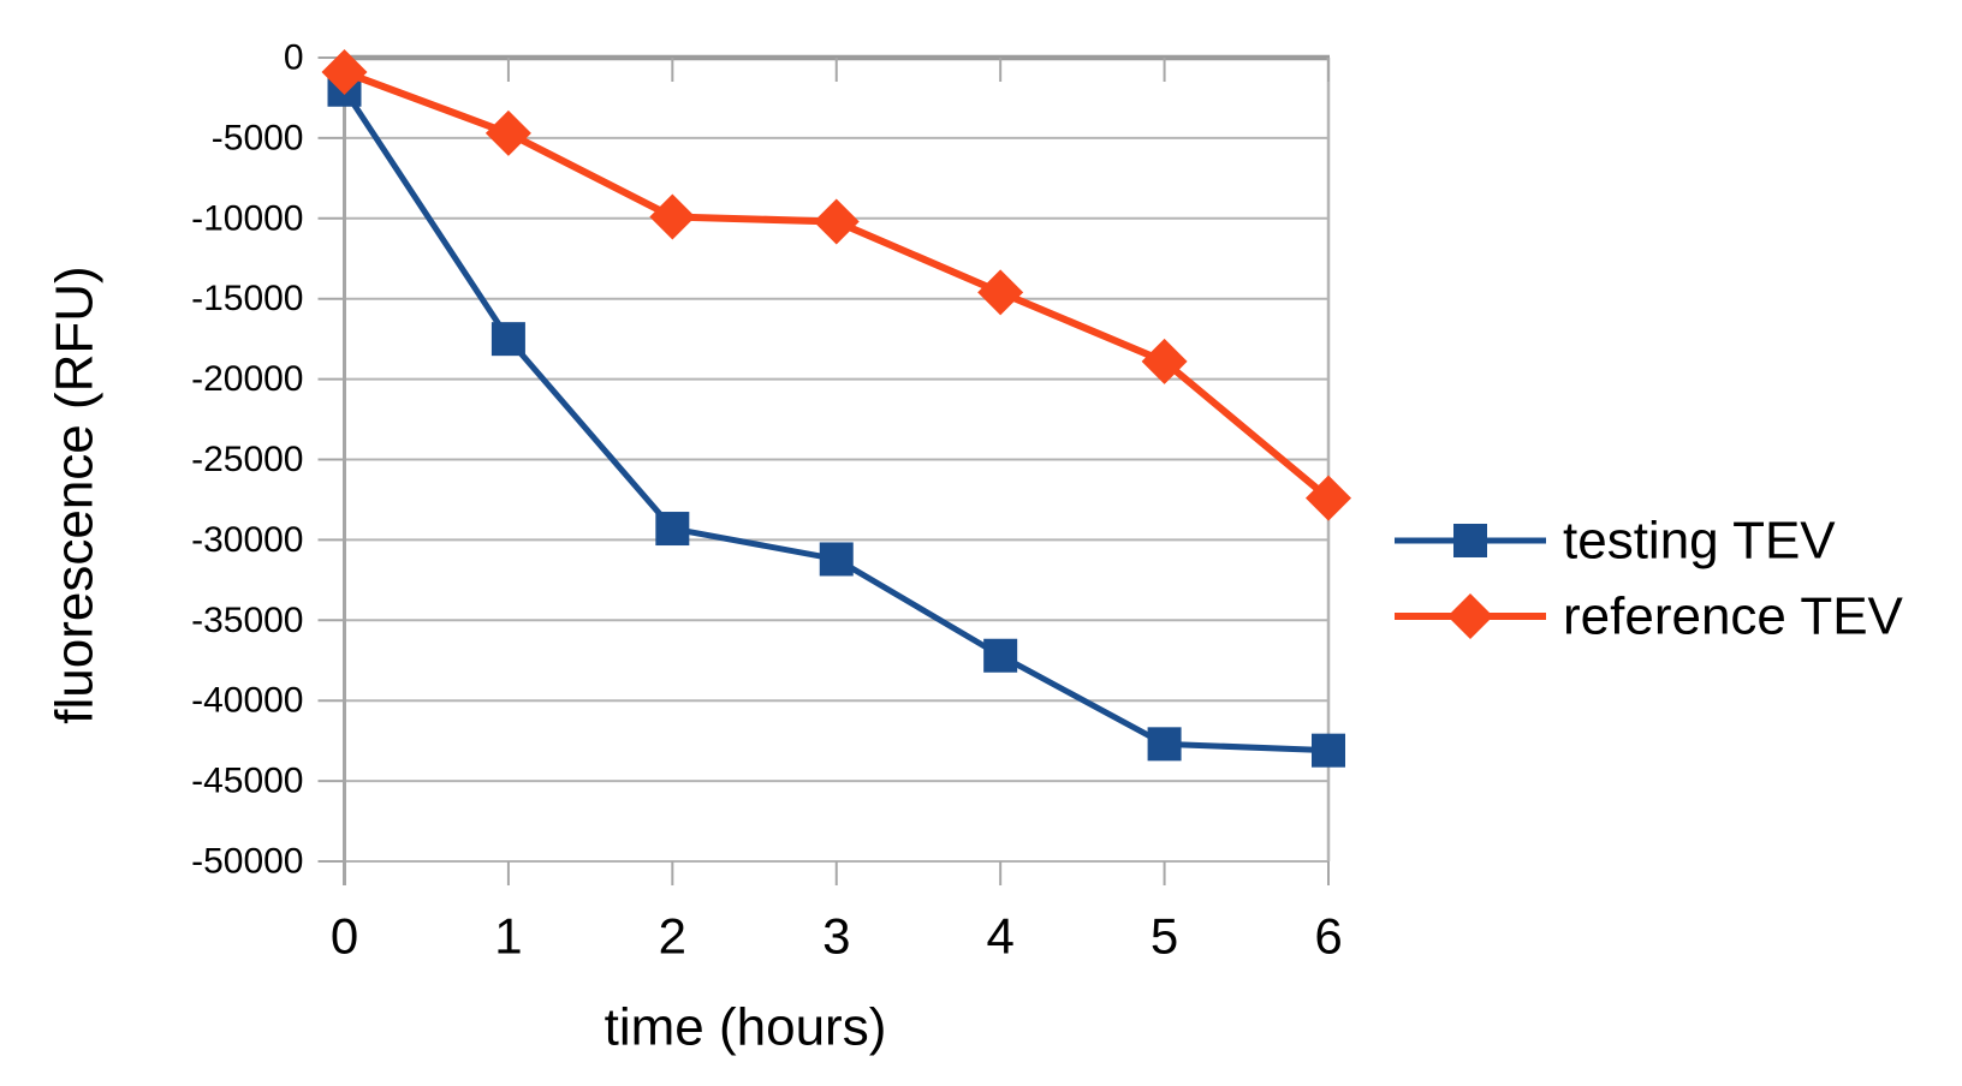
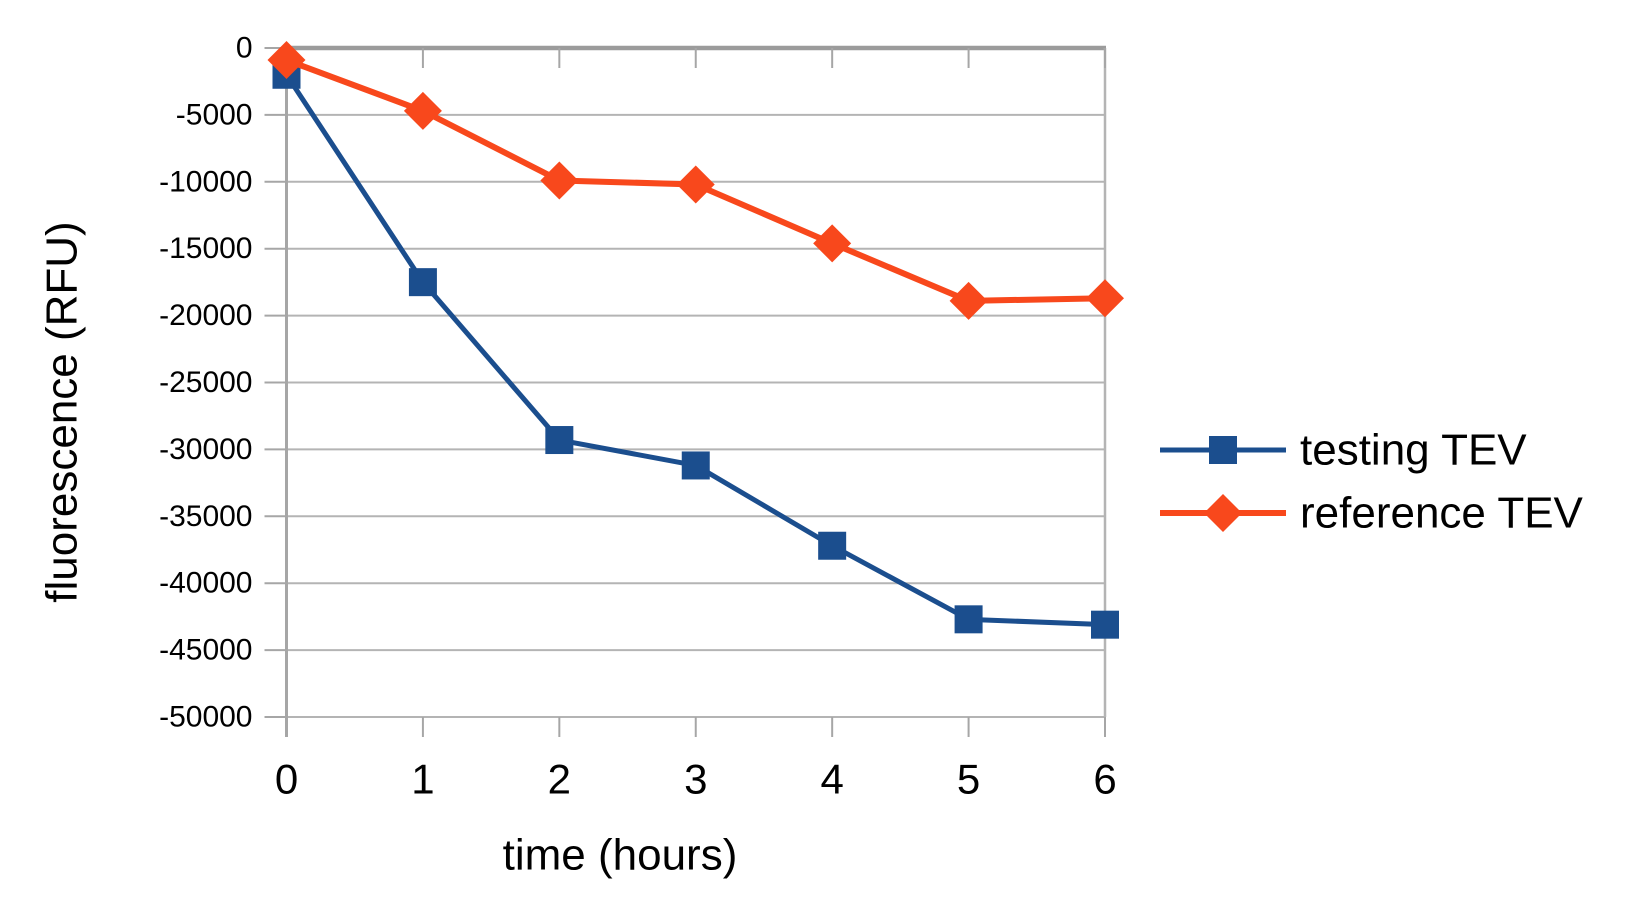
reference TEV/6: -27400 -> -18700
